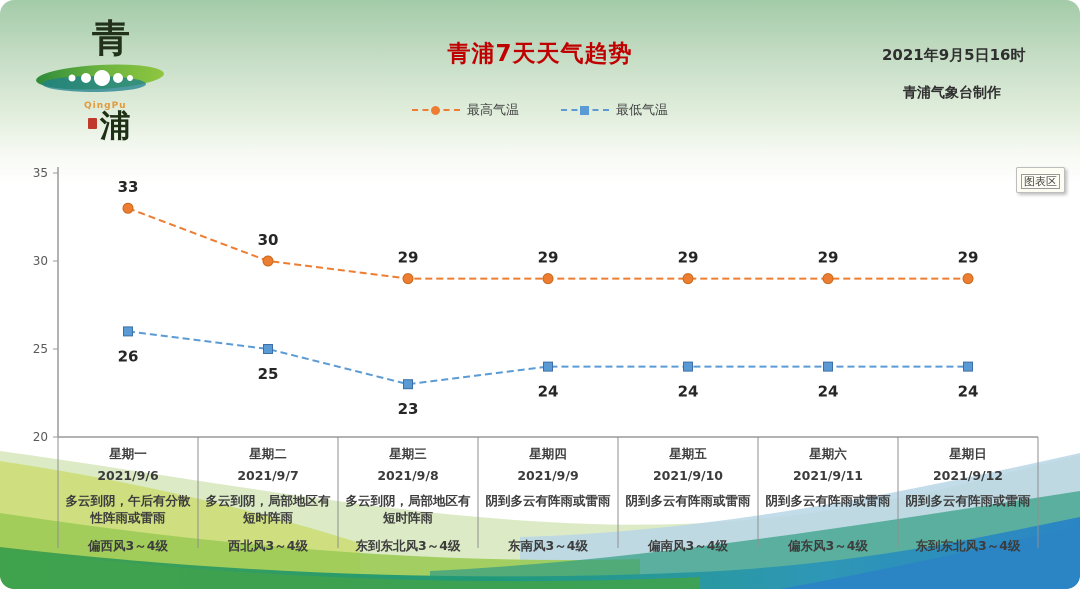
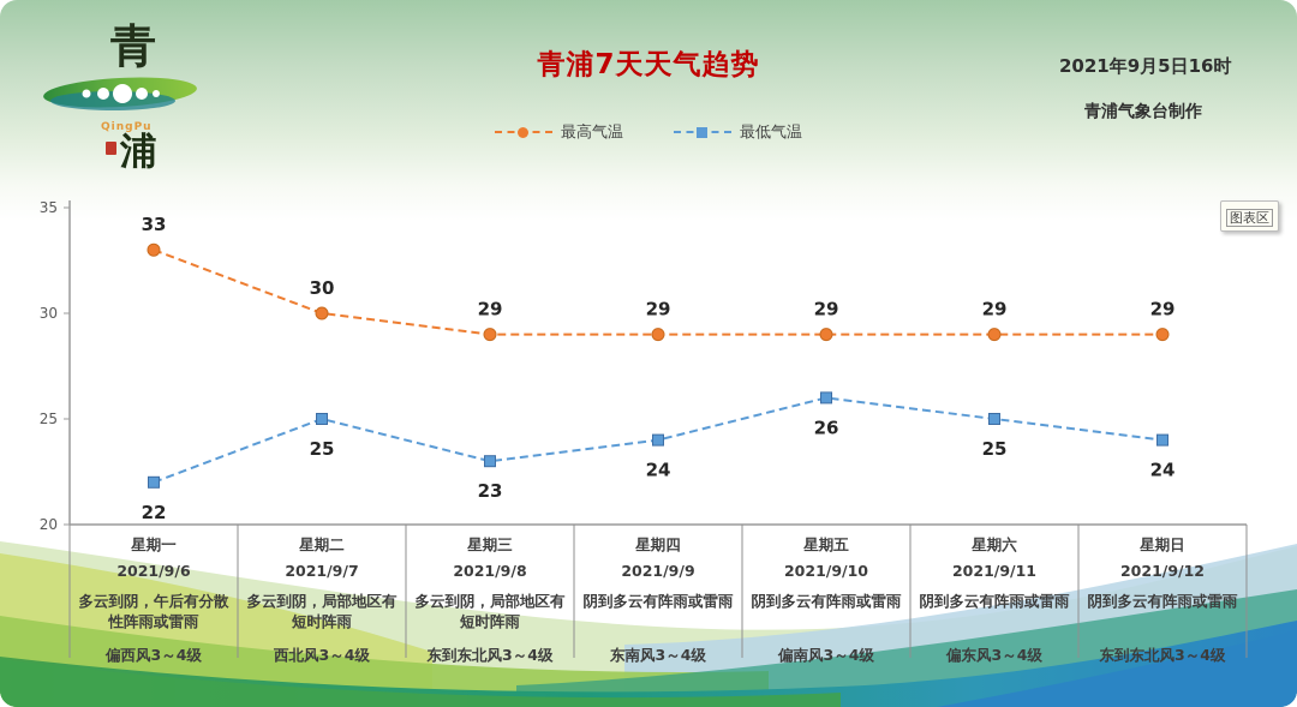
最低气温/2021/9/6: 26 -> 22
最低气温/2021/9/10: 24 -> 26
最低气温/2021/9/11: 24 -> 25
